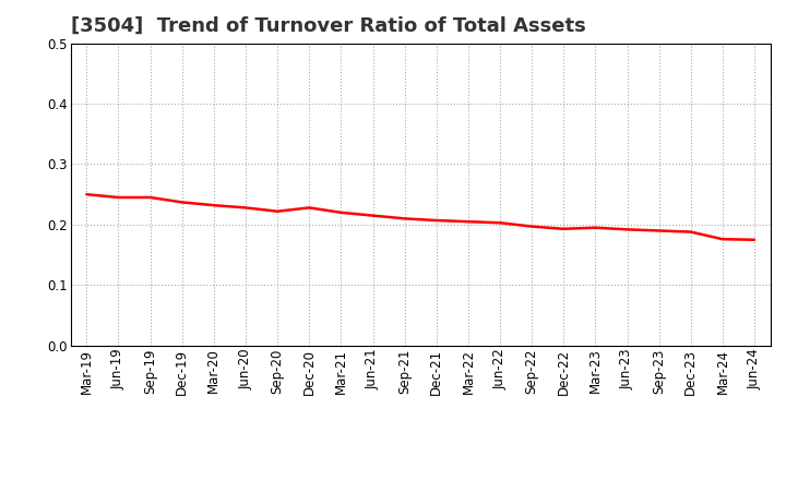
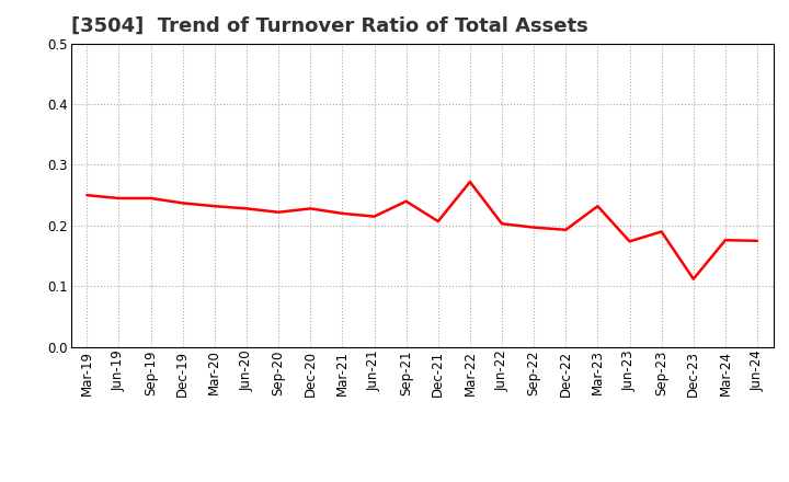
Sep-21: 0.210 -> 0.240
Mar-22: 0.205 -> 0.272
Mar-23: 0.195 -> 0.232
Jun-23: 0.192 -> 0.174
Dec-23: 0.188 -> 0.112
